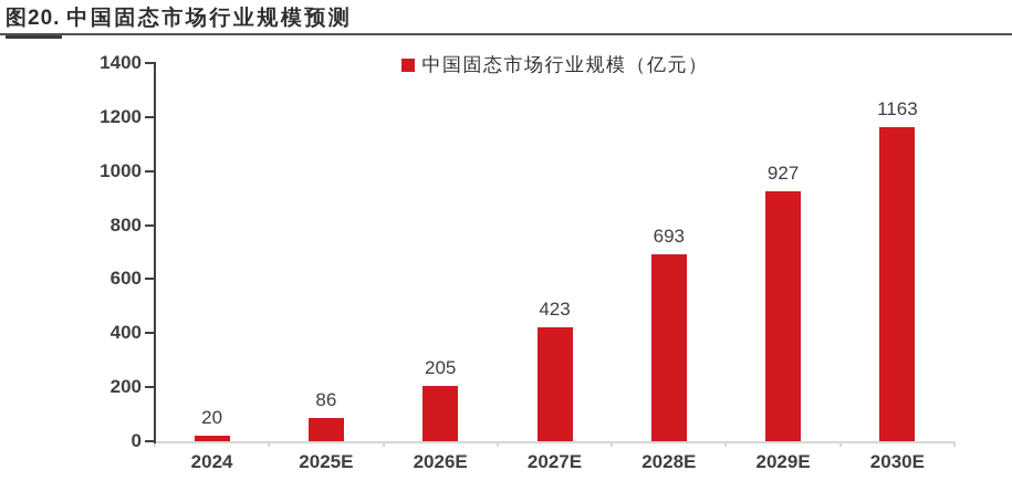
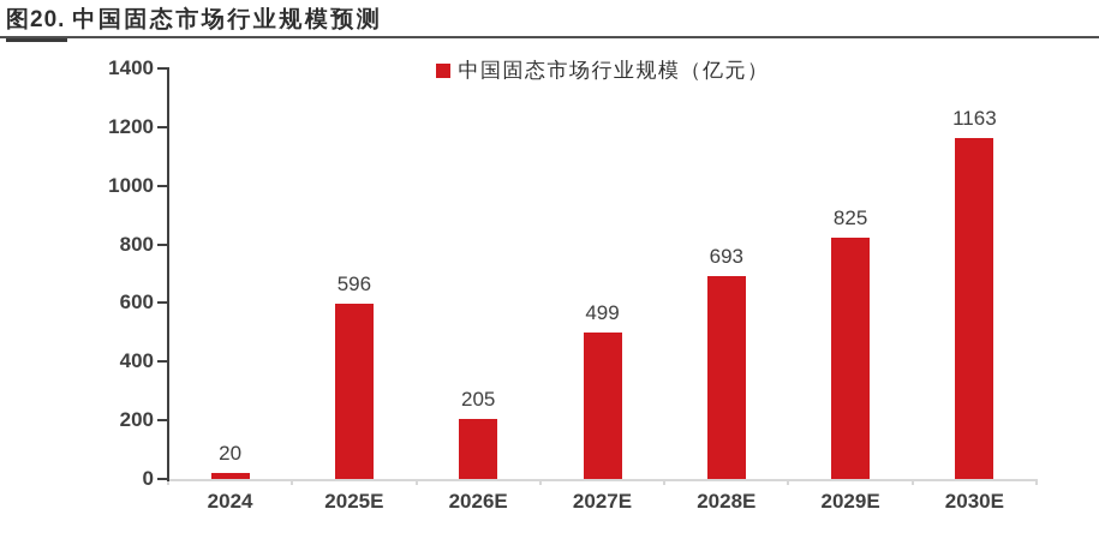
2025E: 86 -> 596
2027E: 423 -> 499
2029E: 927 -> 825
